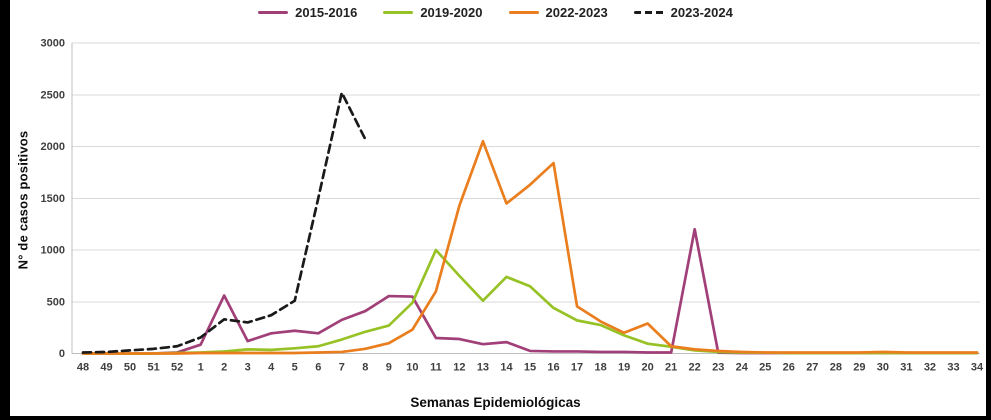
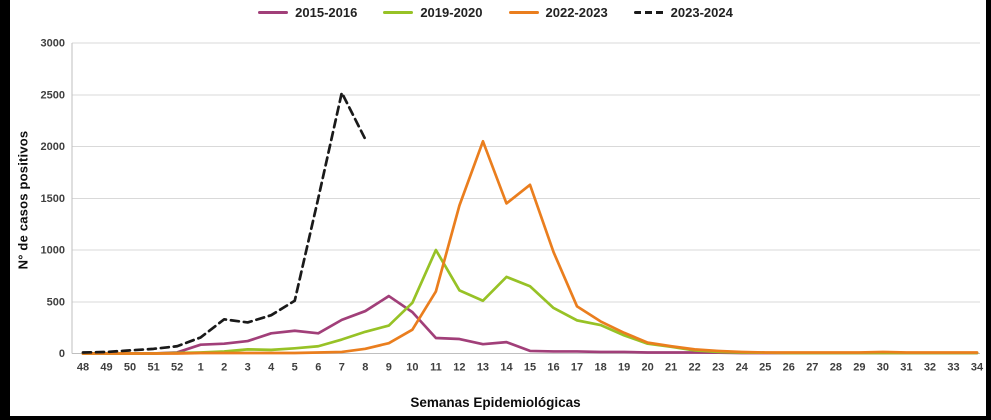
2015-2016/2: 560 -> 100
2015-2016/10: 550 -> 400
2019-2020/12: 750 -> 610
2022-2023/16: 1840 -> 980
2022-2023/20: 290 -> 100
2015-2016/22: 1200 -> 10
